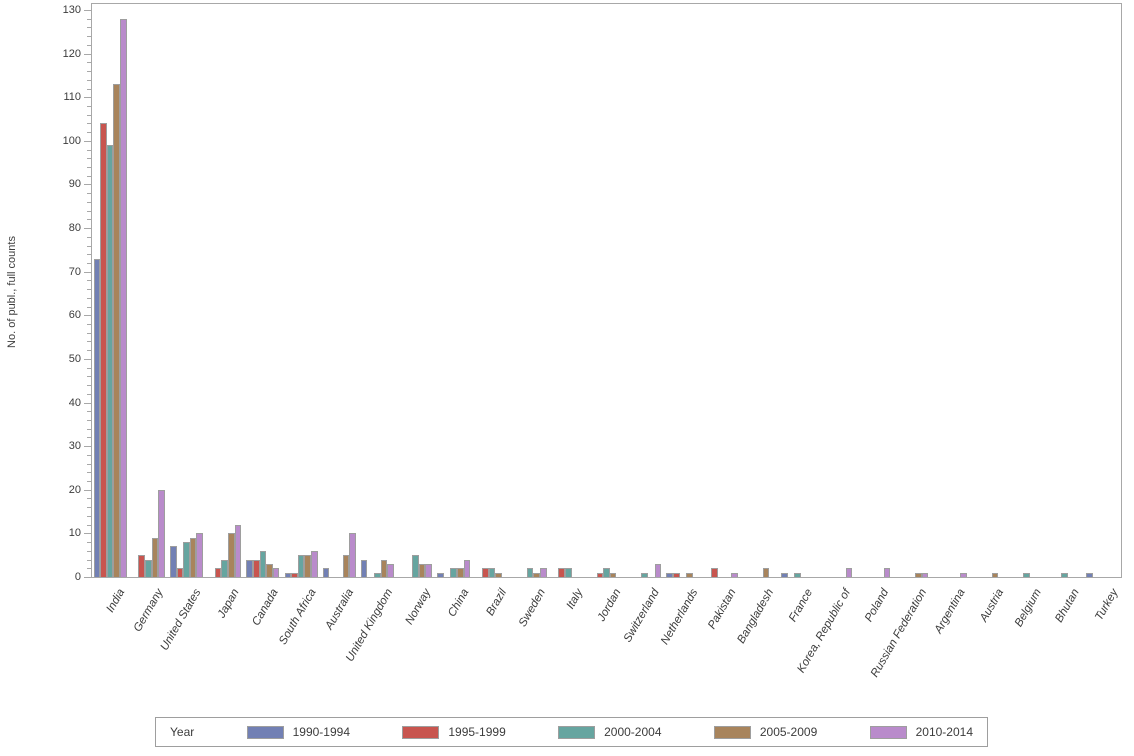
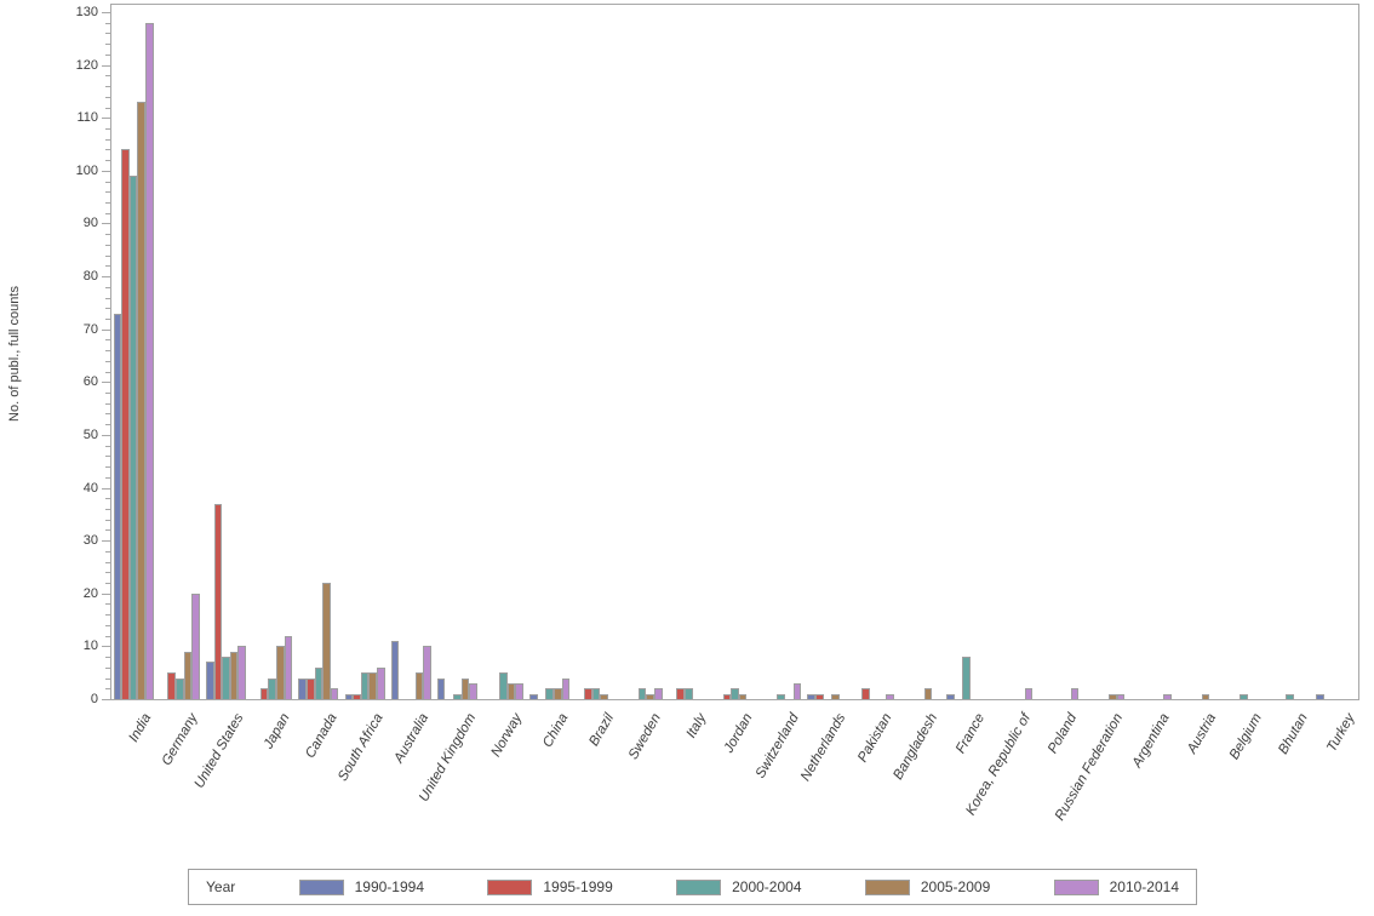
1995-1999/United States: 2 -> 37
2005-2009/Canada: 3 -> 22
1990-1994/Australia: 2 -> 11
2000-2004/France: 1 -> 8
